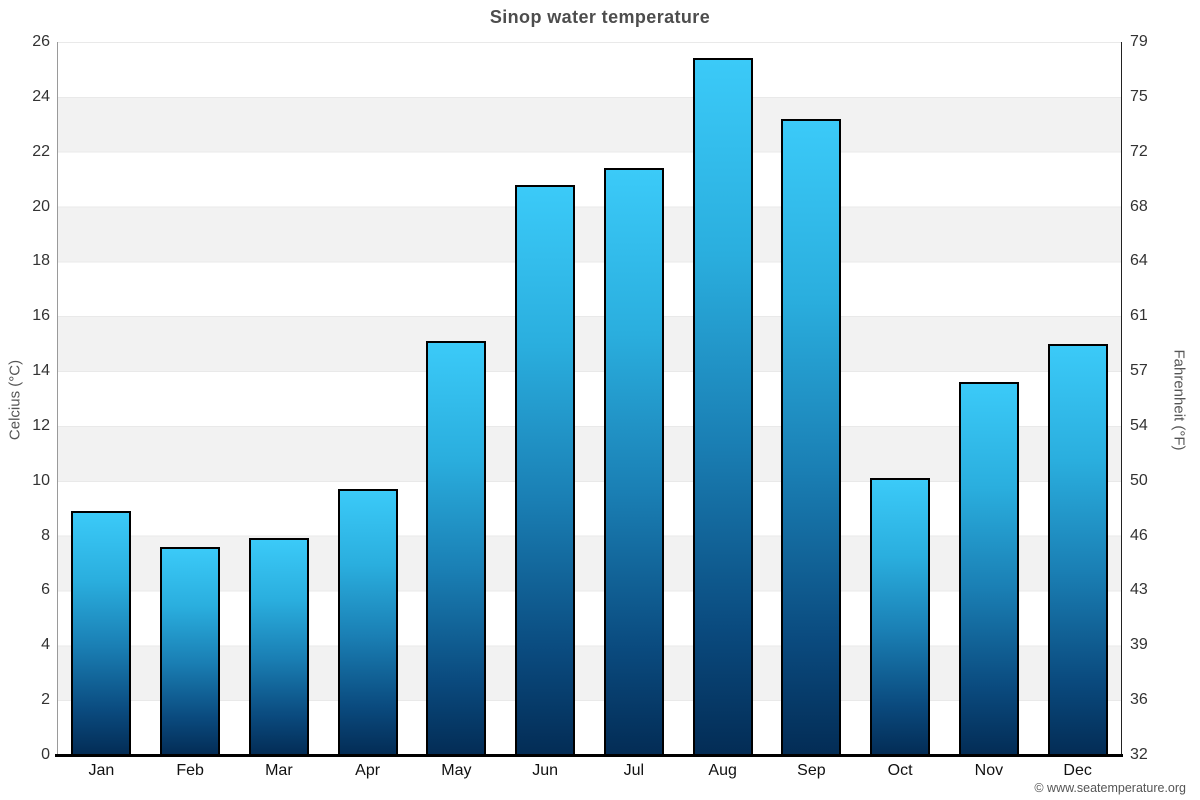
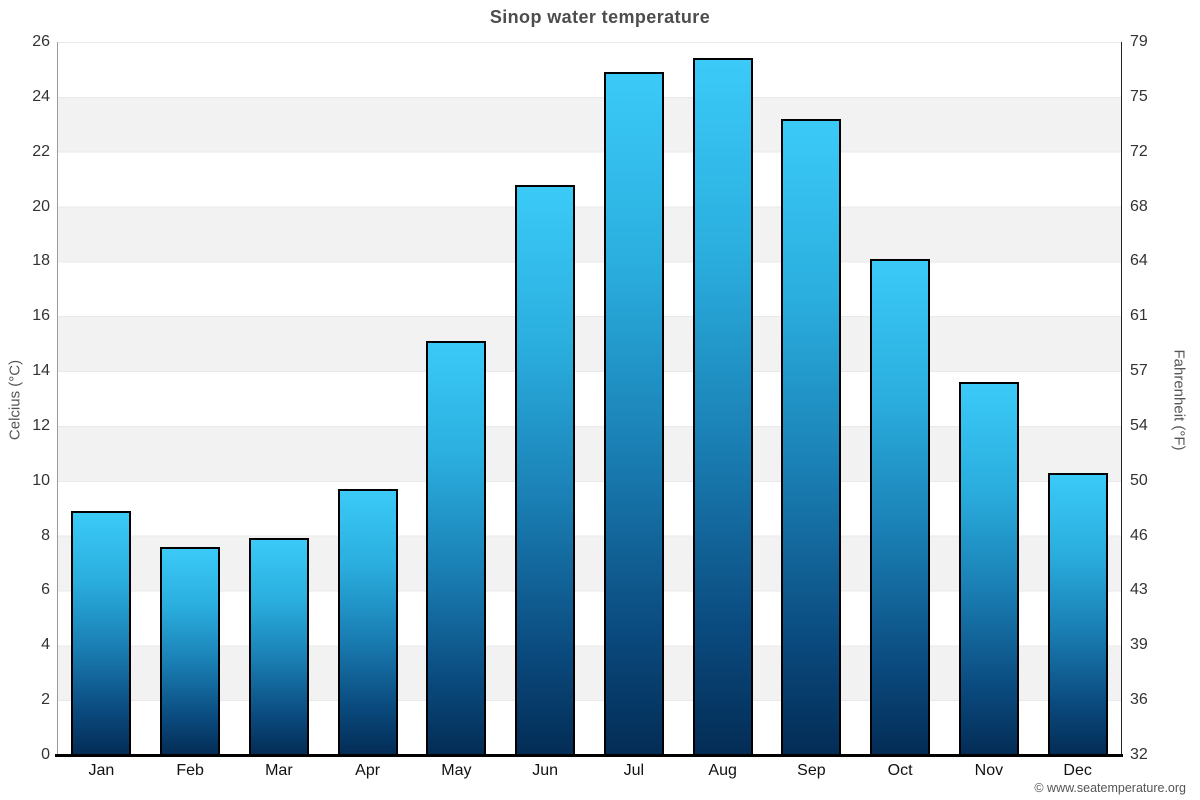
Jul: 21.4 -> 24.9
Oct: 10.1 -> 18.1
Dec: 15.0 -> 10.3
